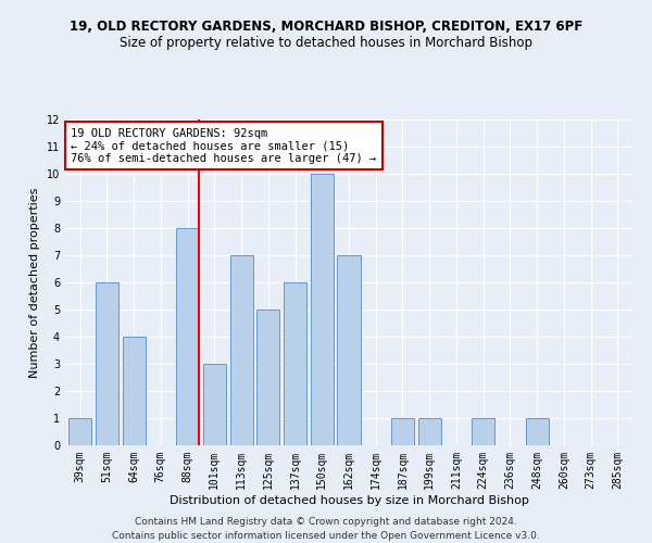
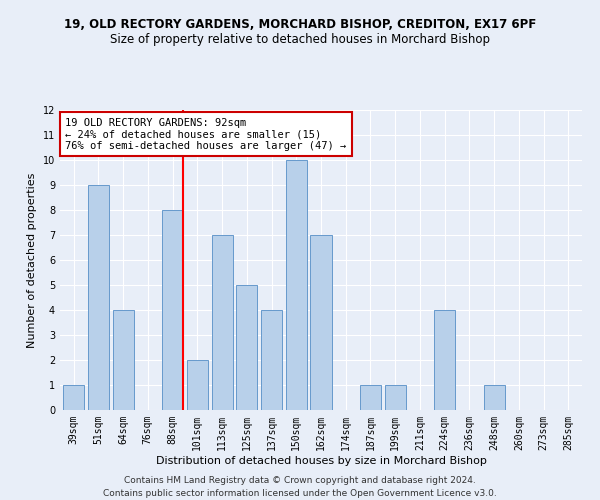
51sqm: 6 -> 9
101sqm: 3 -> 2
137sqm: 6 -> 4
224sqm: 1 -> 4
